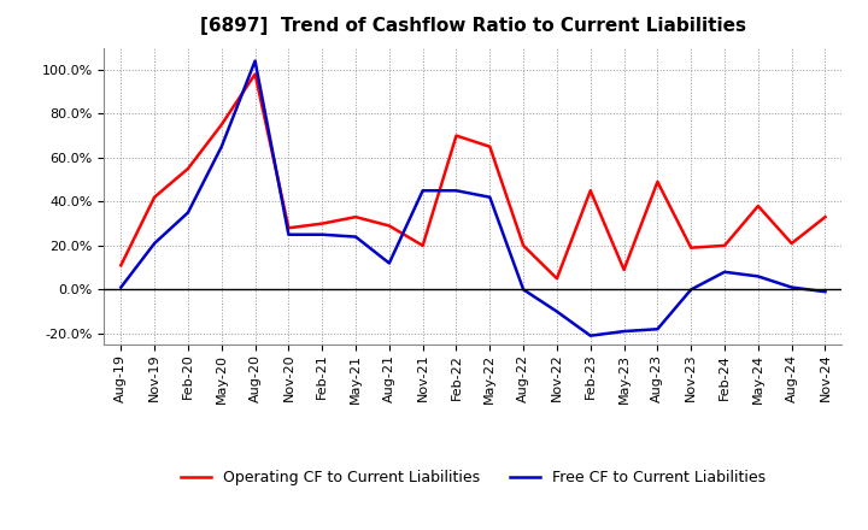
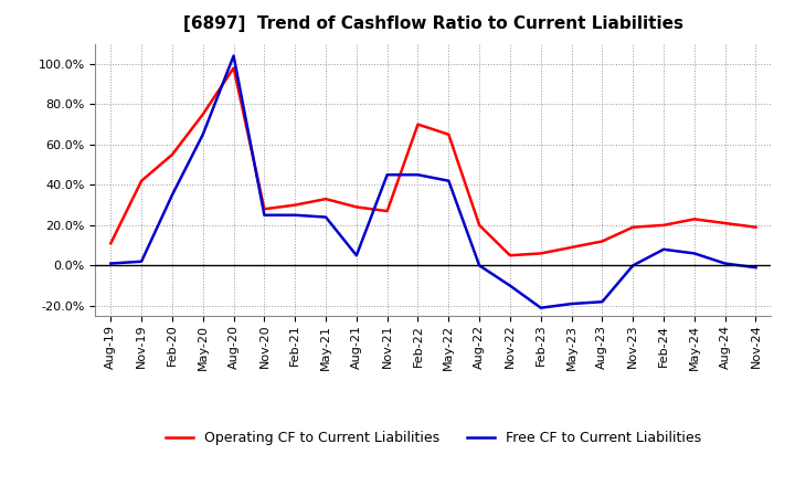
Free CF to Current Liabilities/Nov-19: 21% -> 2%
Free CF to Current Liabilities/Aug-21: 12% -> 5%
Operating CF to Current Liabilities/Nov-21: 20% -> 27%
Operating CF to Current Liabilities/Feb-23: 45% -> 6%
Operating CF to Current Liabilities/Aug-23: 49% -> 12%
Operating CF to Current Liabilities/May-24: 38% -> 23%
Operating CF to Current Liabilities/Nov-24: 33% -> 19%
